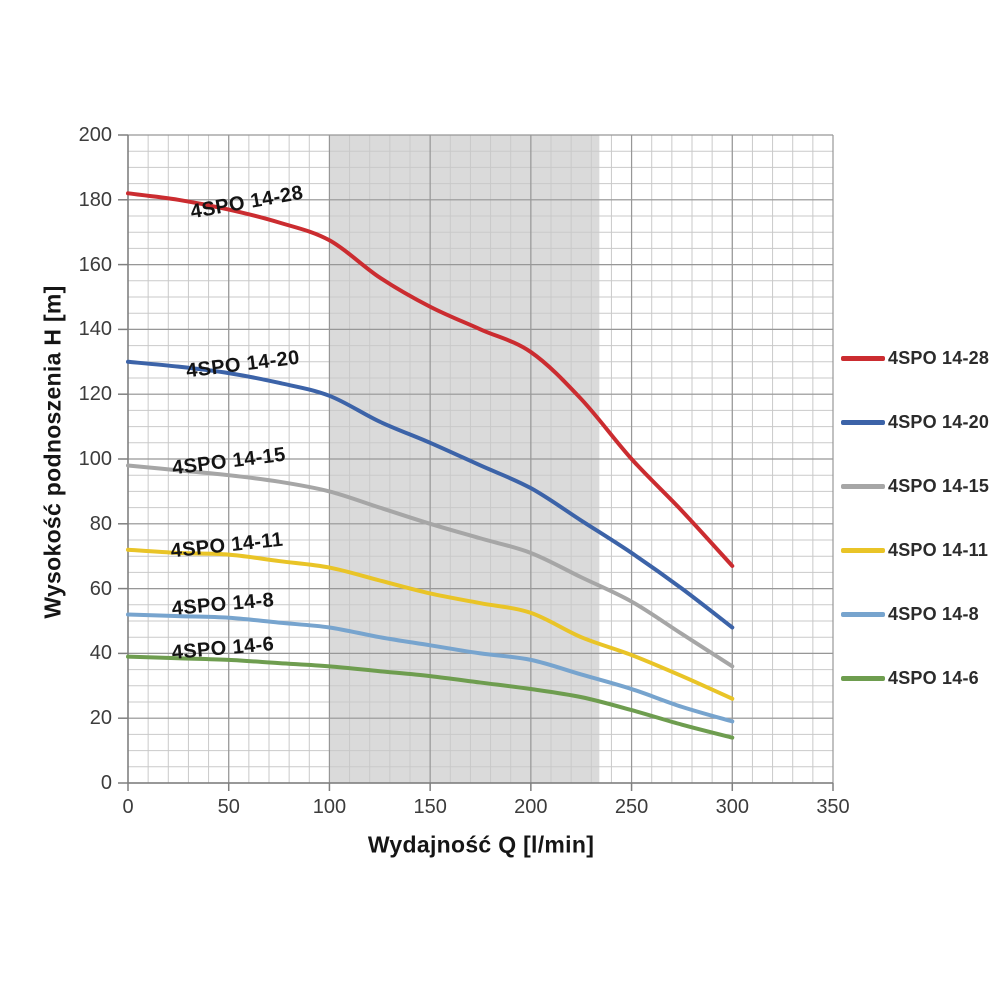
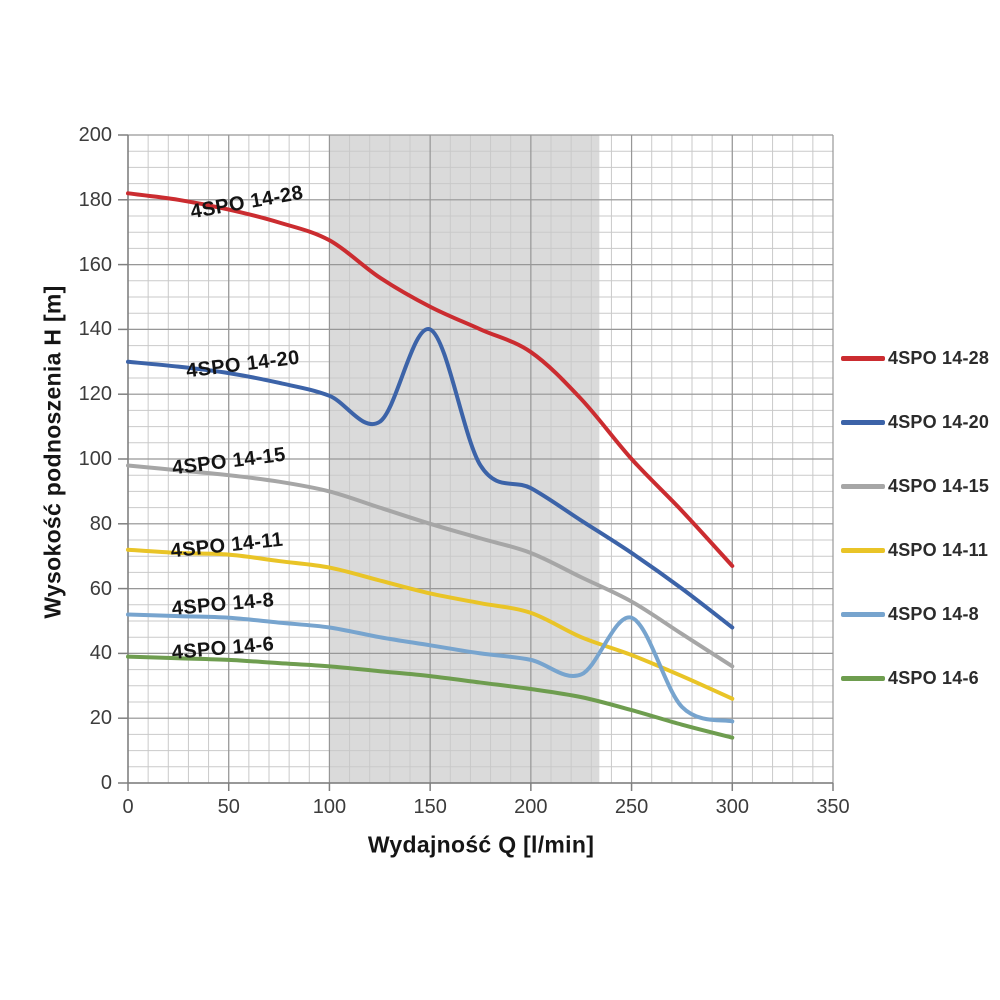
4SPO 14-20/150: 105 -> 140
4SPO 14-8/250: 29 -> 51
